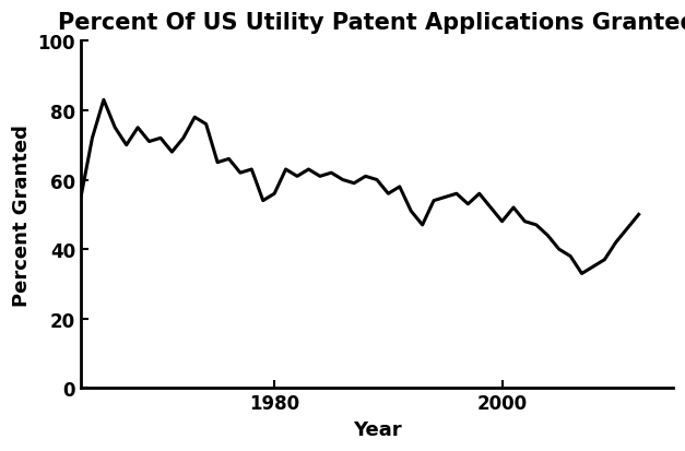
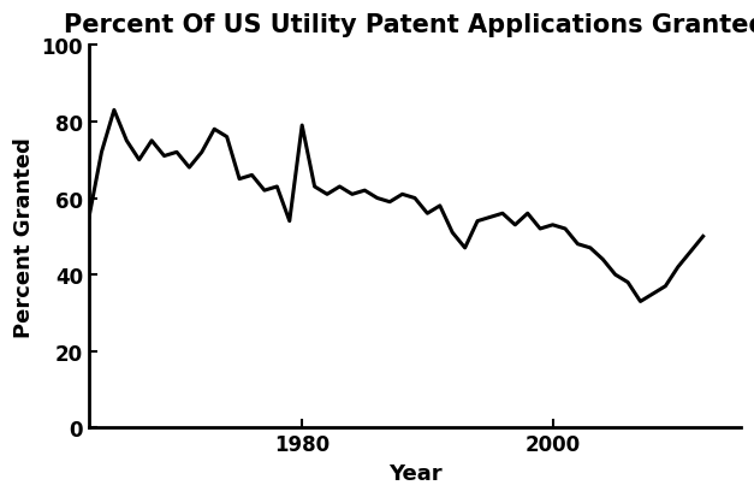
1980: 56 -> 79
2000: 48 -> 53
